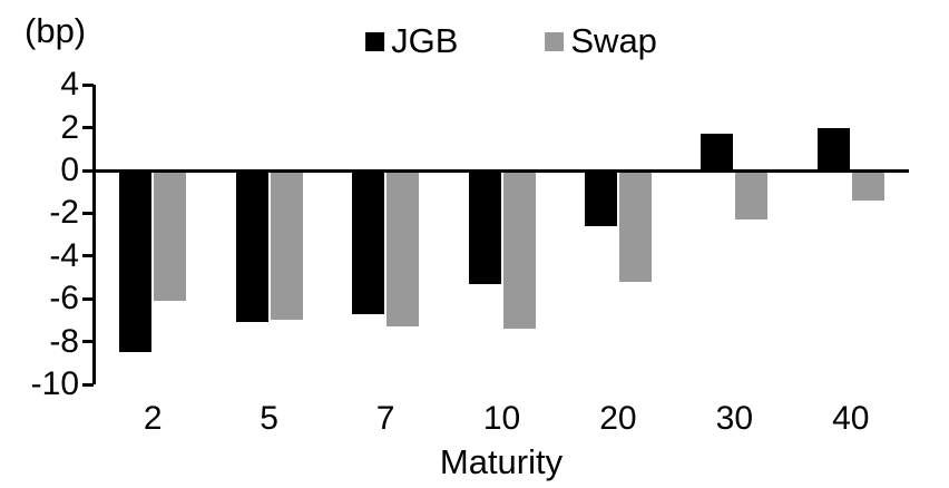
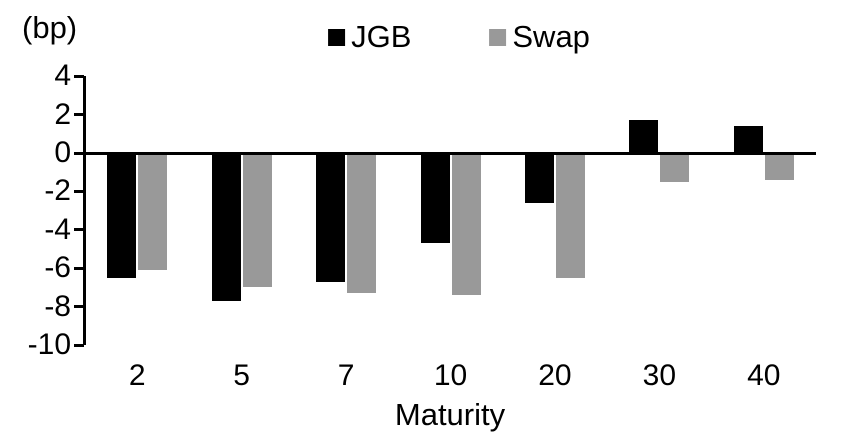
JGB/2: -8.5 -> -6.5
JGB/5: -7.1 -> -7.7
JGB/10: -5.3 -> -4.7
Swap/20: -5.2 -> -6.5
Swap/30: -2.3 -> -1.5
JGB/40: 2.0 -> 1.4
